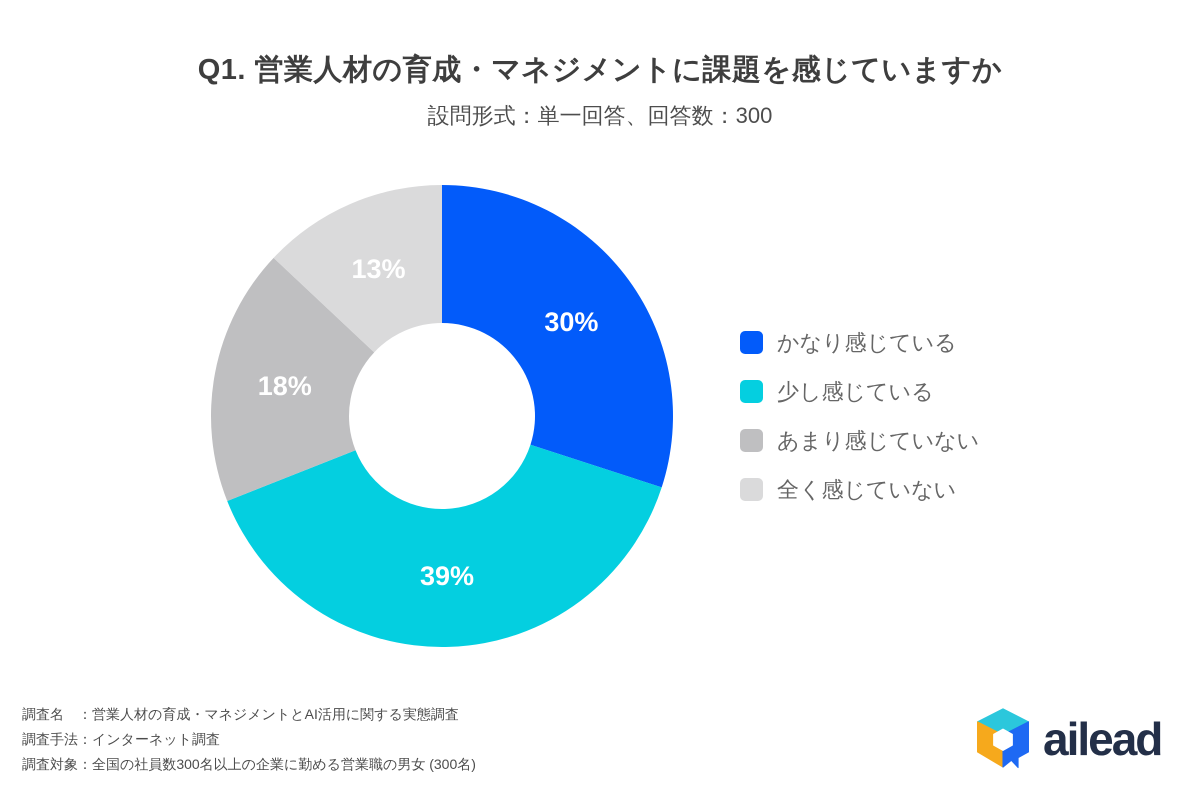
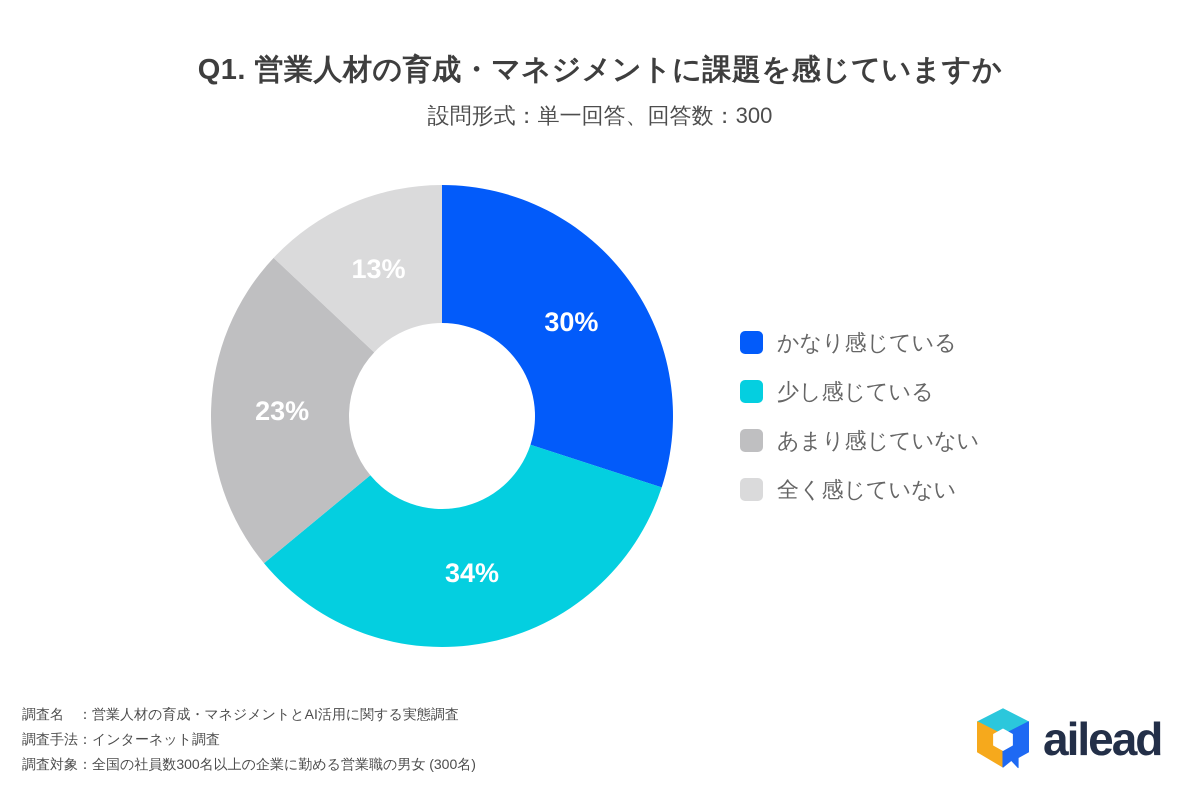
少し感じている: 39% -> 34%
あまり感じていない: 18% -> 23%
